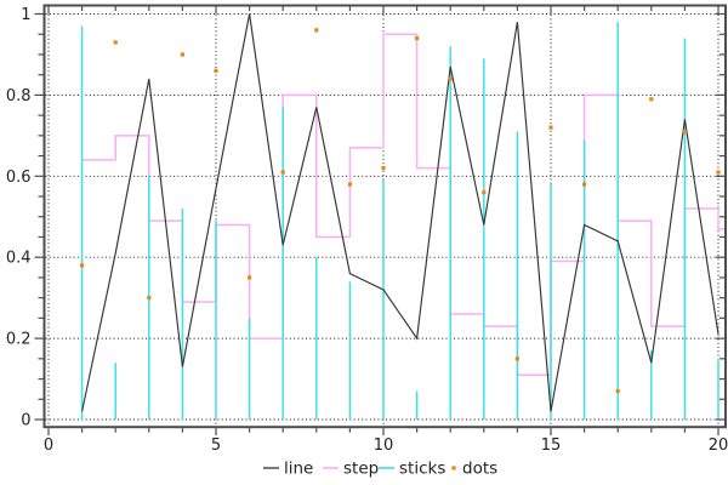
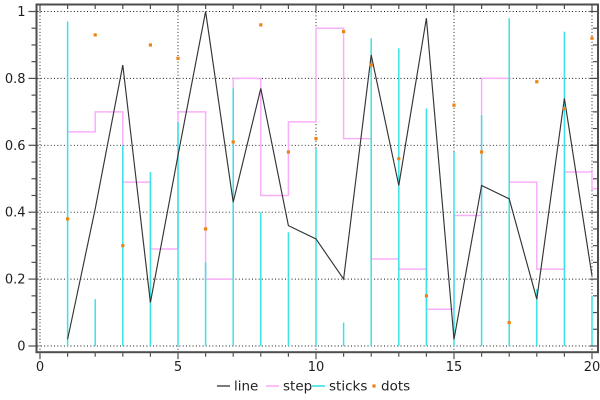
step/5: 0.48 -> 0.70
sticks/5: 0.49 -> 0.67
dots/20: 0.61 -> 0.92
